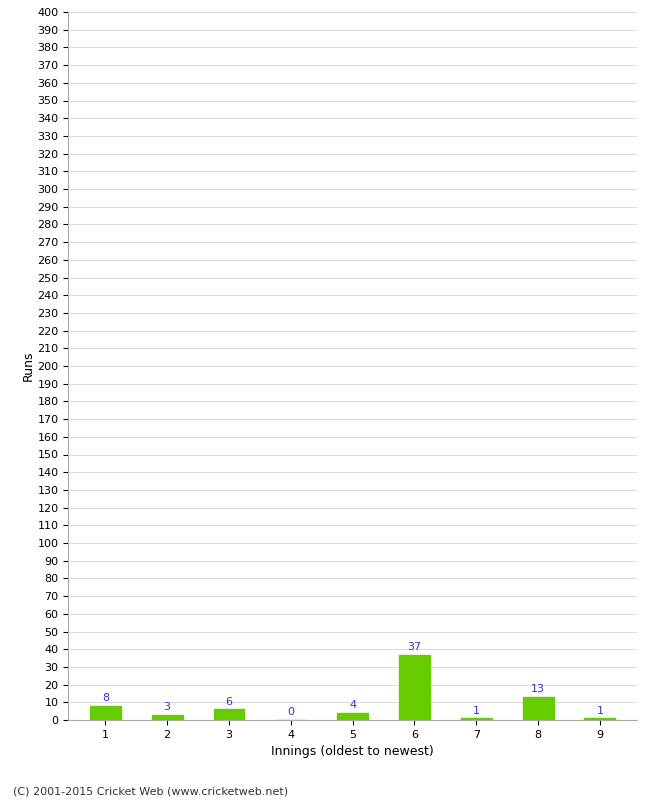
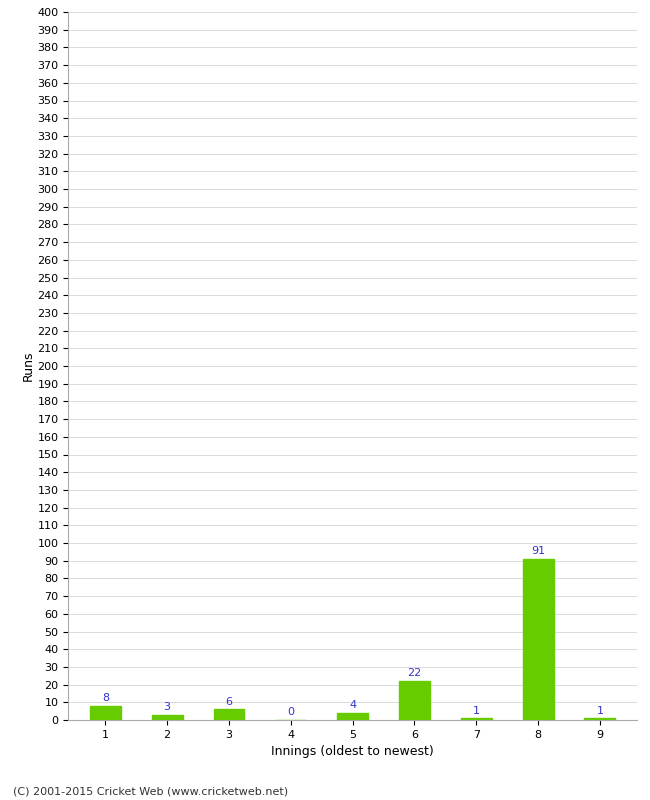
6: 37 -> 22
8: 13 -> 91
